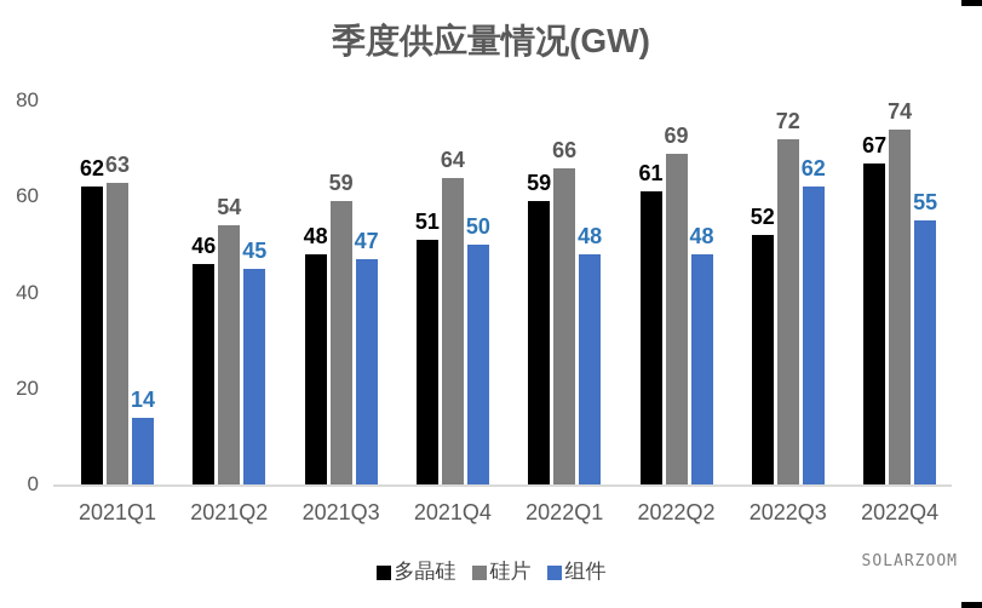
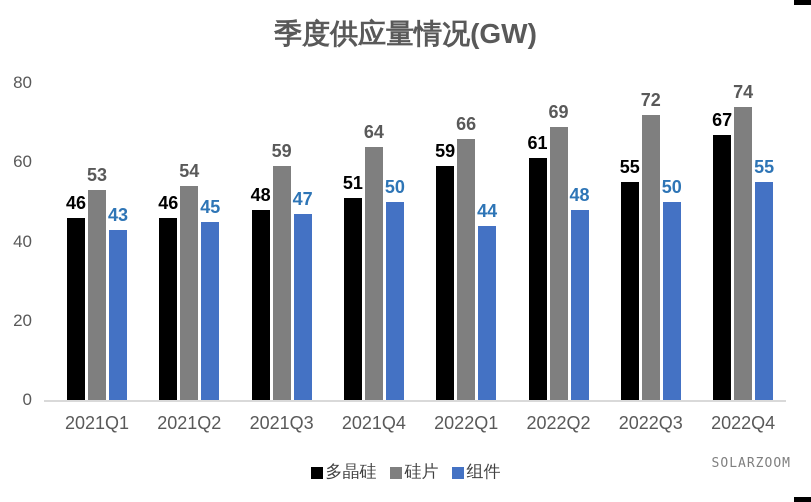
多晶硅/2021Q1: 62 -> 46
硅片/2021Q1: 63 -> 53
组件/2021Q1: 14 -> 43
组件/2022Q1: 48 -> 44
多晶硅/2022Q3: 52 -> 55
组件/2022Q3: 62 -> 50
